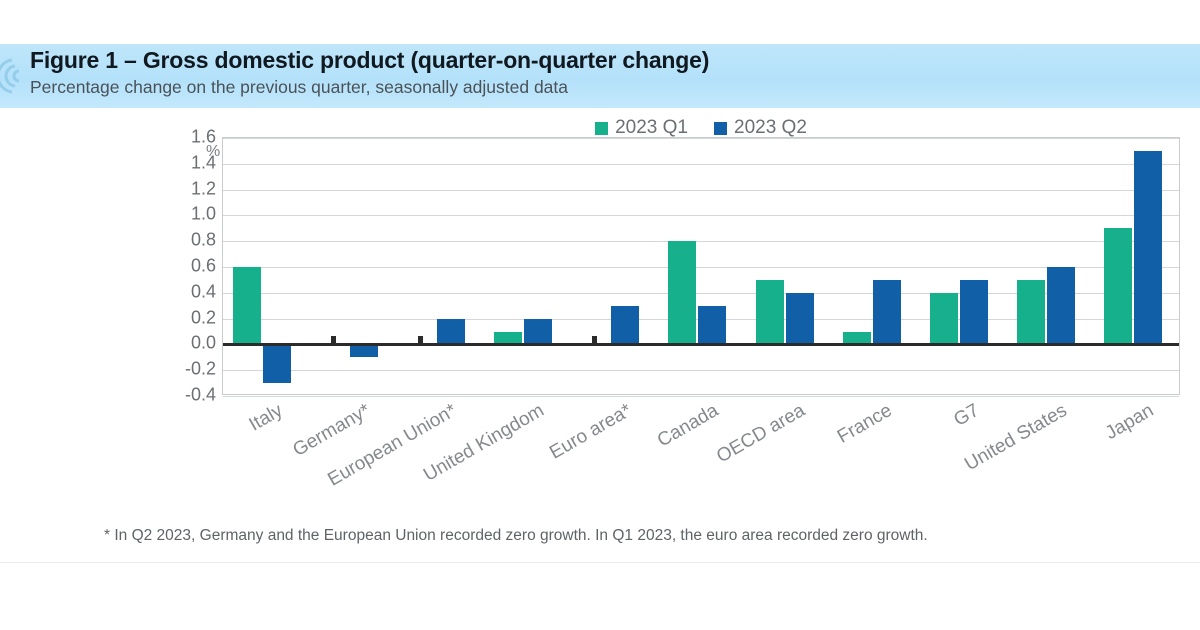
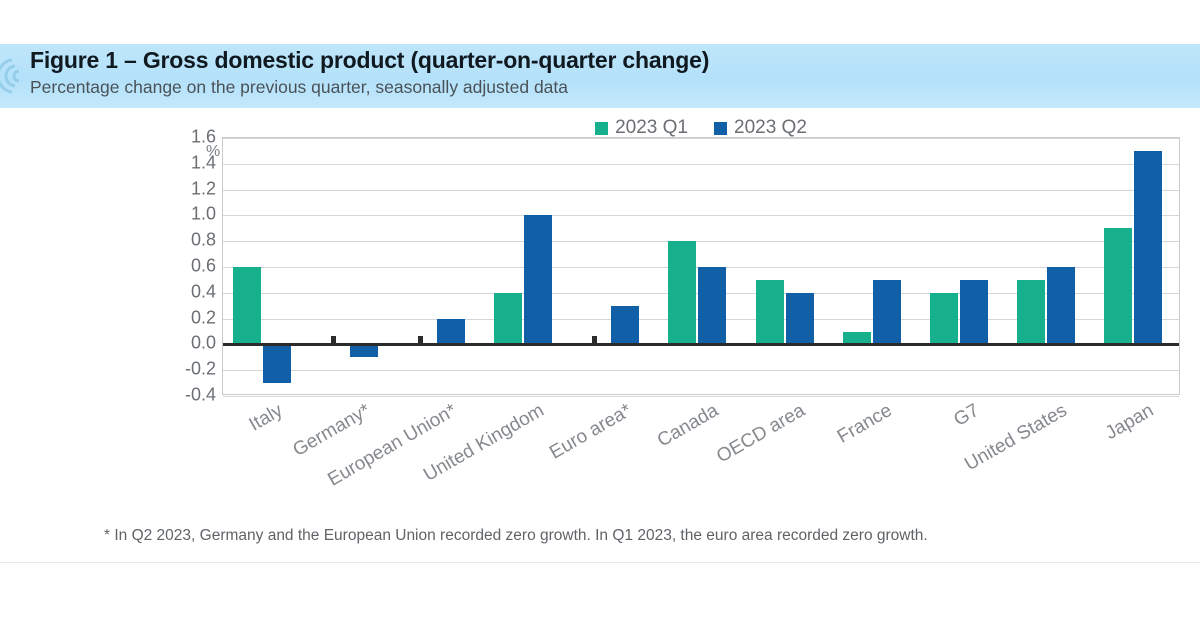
2023 Q1/United Kingdom: 0.1 -> 0.4
2023 Q2/United Kingdom: 0.2 -> 1.0
2023 Q2/Canada: 0.3 -> 0.6
